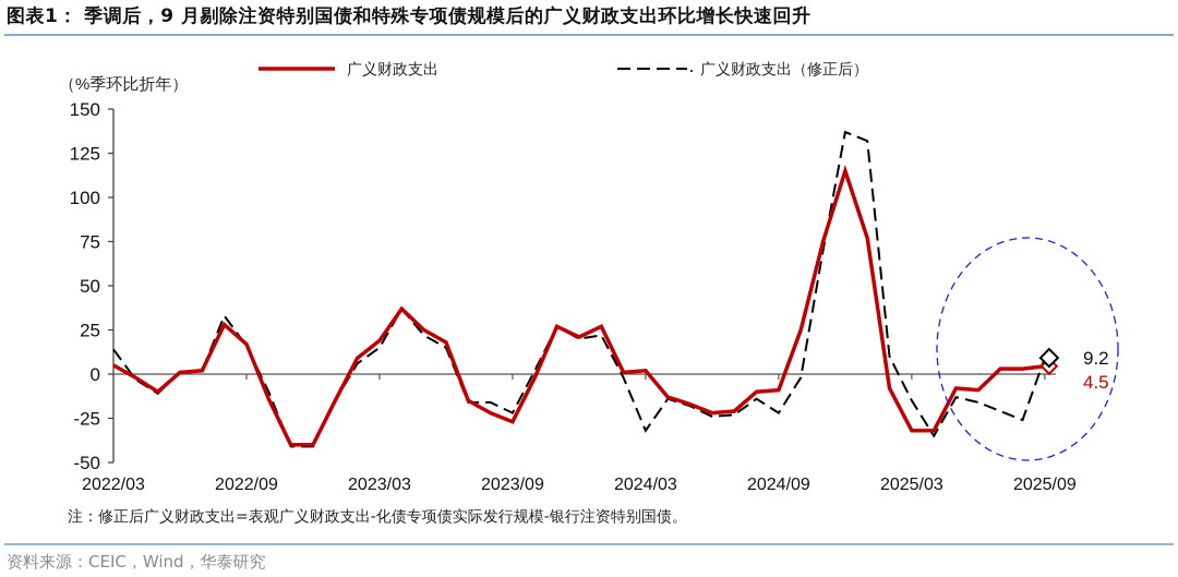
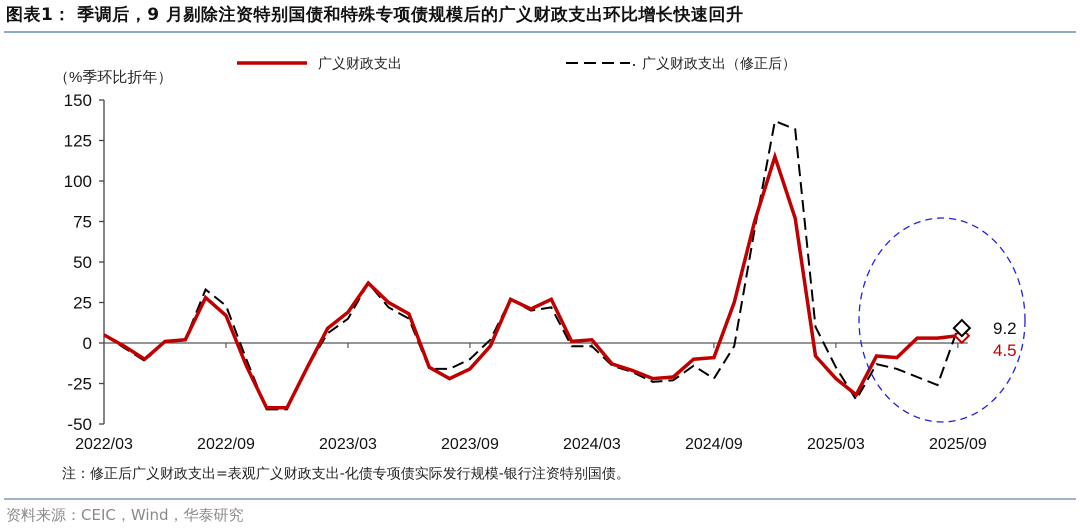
广义财政支出（修正后）/2022/03: 14 -> 5
广义财政支出（修正后）/2022/09: 16 -> 23
广义财政支出/2023/09: -27 -> -16
广义财政支出（修正后）/2023/09: -22 -> -10
广义财政支出（修正后）/2024/03: -32 -> -2
广义财政支出/2025/03: -32 -> -22
